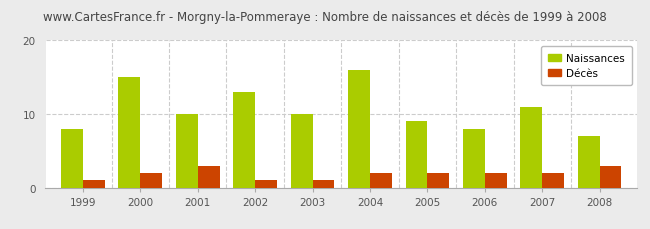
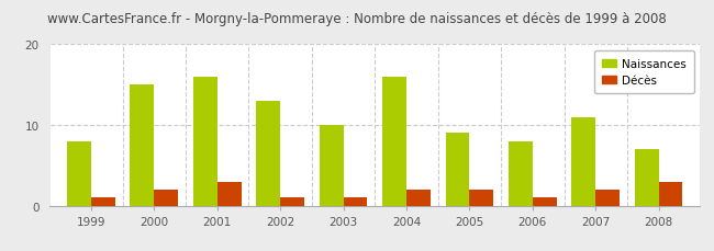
Naissances/2001: 10 -> 16
Décès/2006: 2 -> 1
